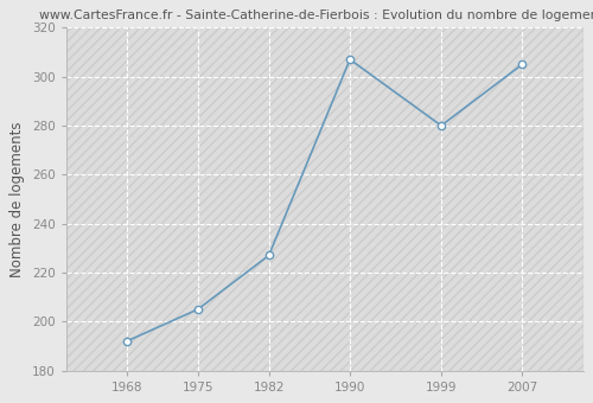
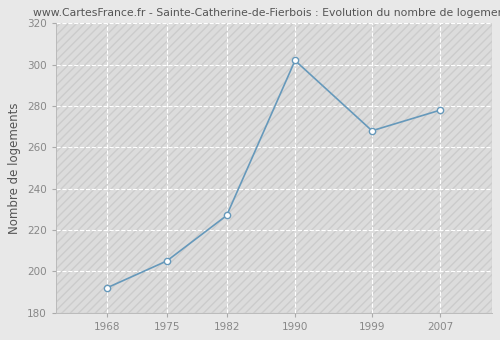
1990: 307 -> 302
1999: 280 -> 268
2007: 305 -> 278
